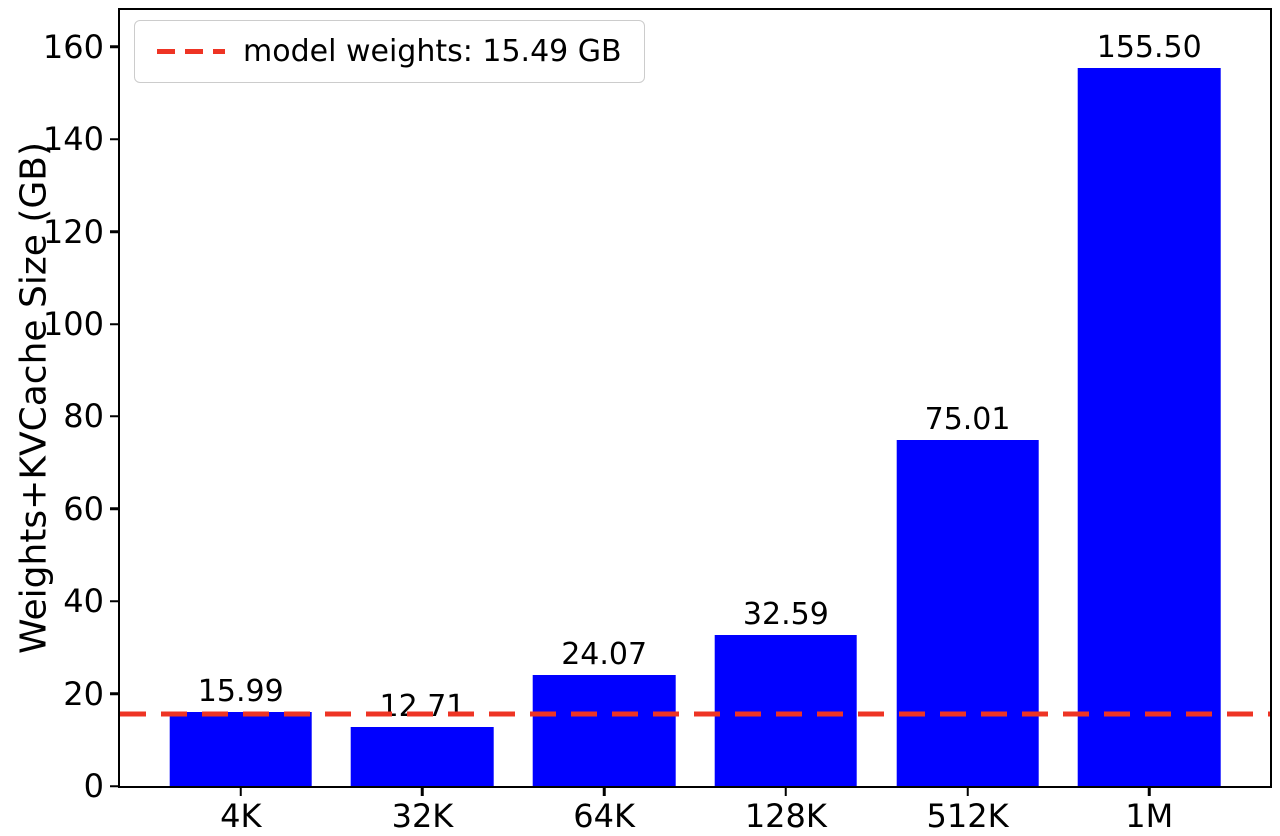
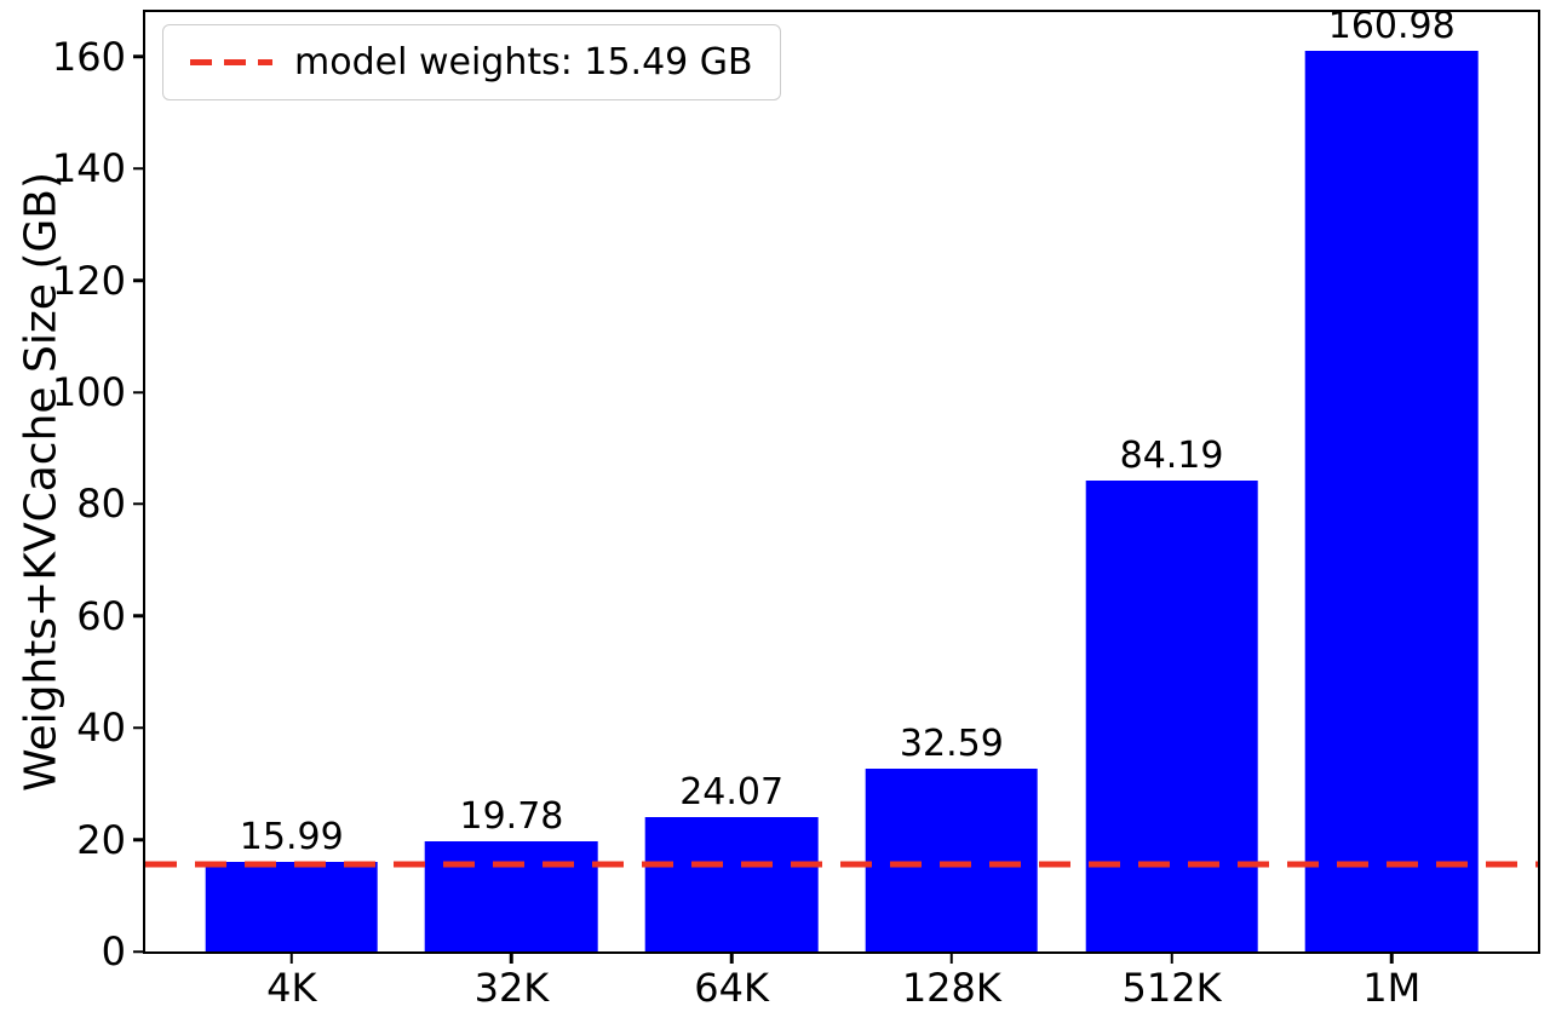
32K: 12.71 -> 19.78
512K: 75.01 -> 84.19
1M: 155.50 -> 160.98
